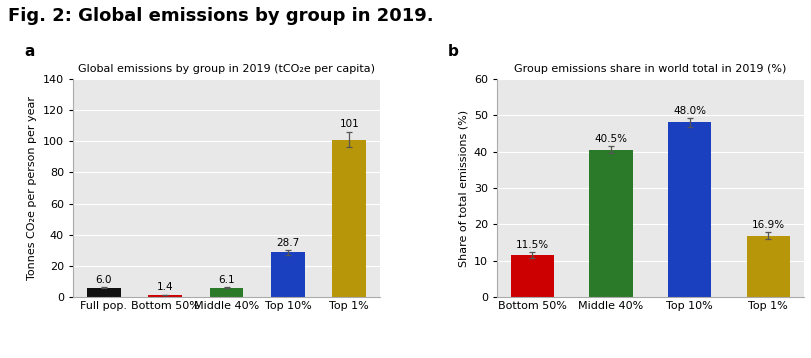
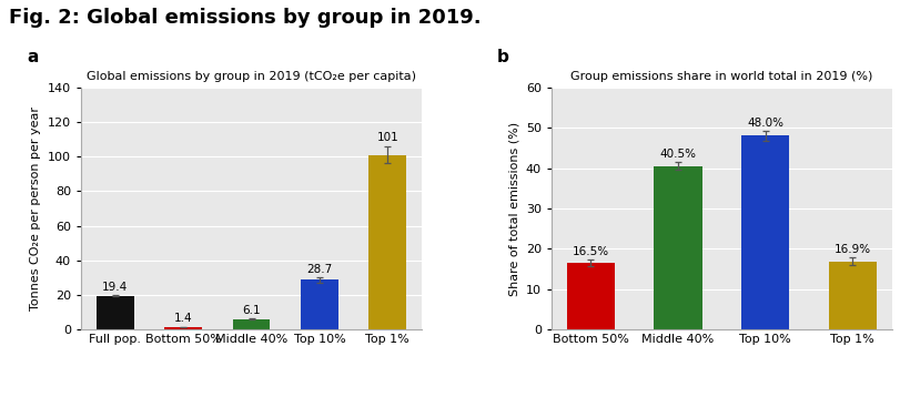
Global emissions by group in 2019 (tCO₂e per capita)/Full pop.: 6.0 -> 19.4
Group emissions share in world total in 2019 (%)/Bottom 50%: 11.5% -> 16.5%
